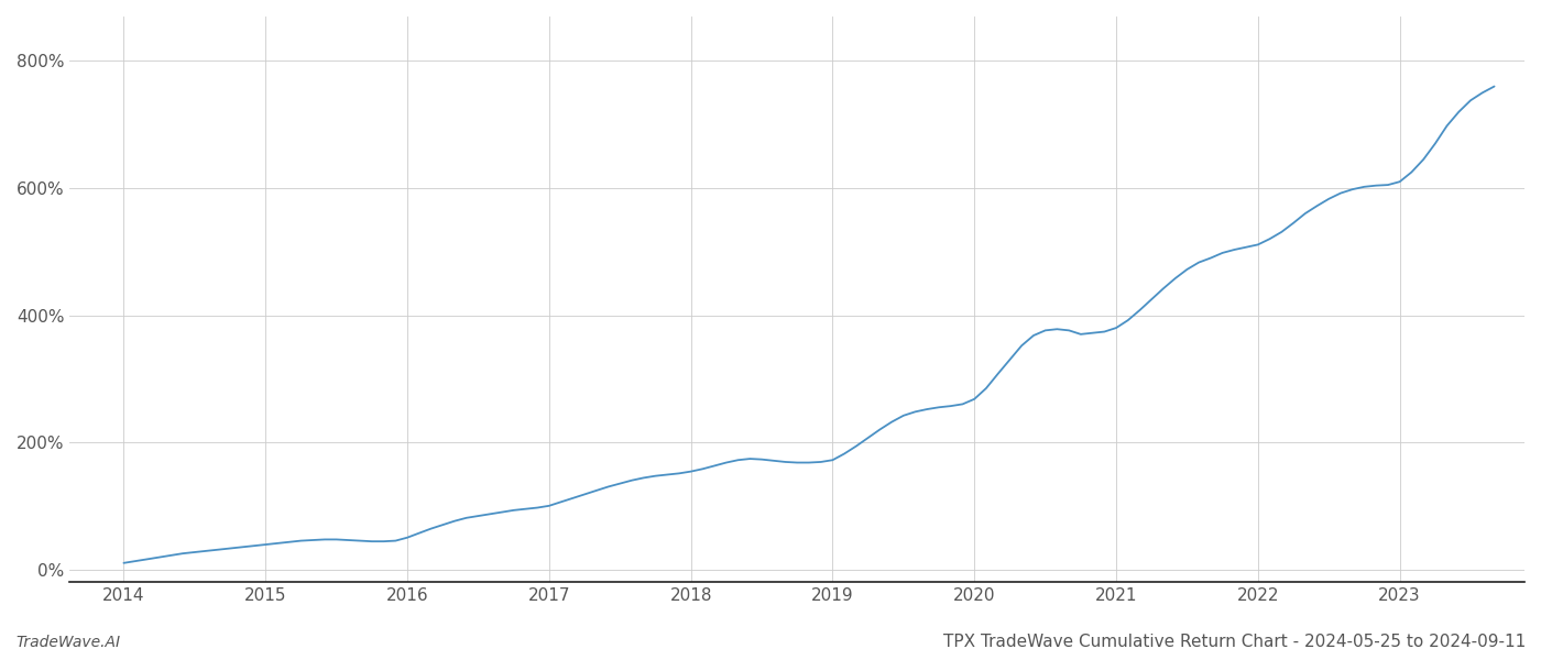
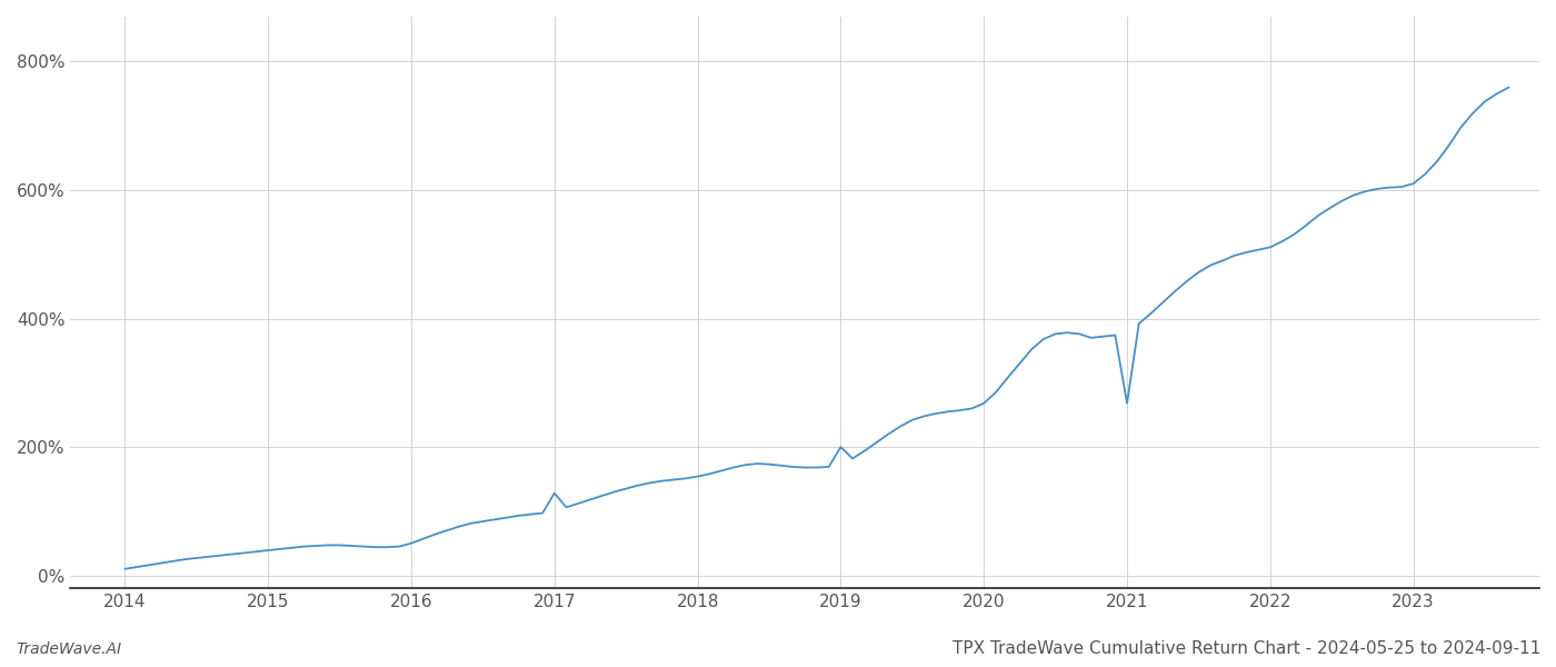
2017: 100% -> 128%
2019: 172% -> 200%
2021: 380% -> 268%
